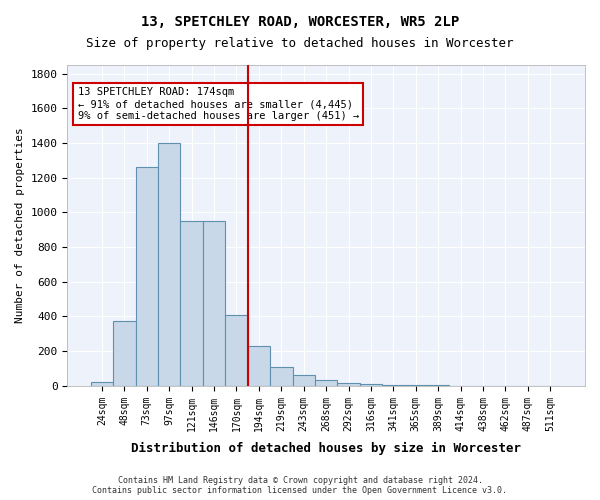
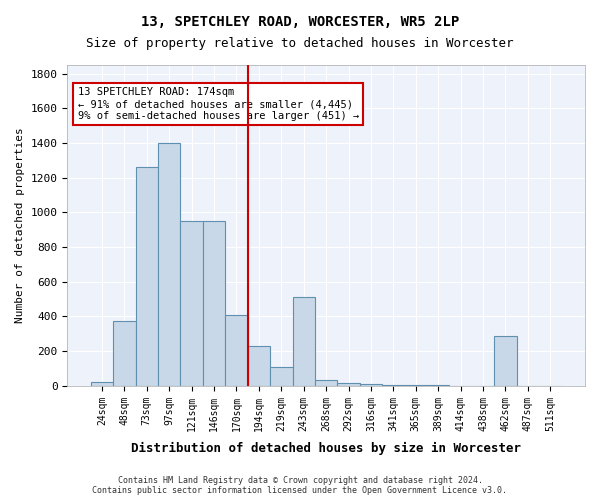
243sqm: 60 -> 510
462sqm: 0 -> 290
